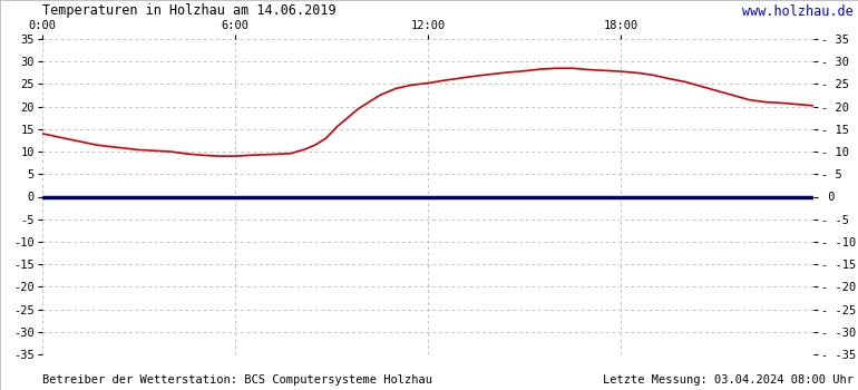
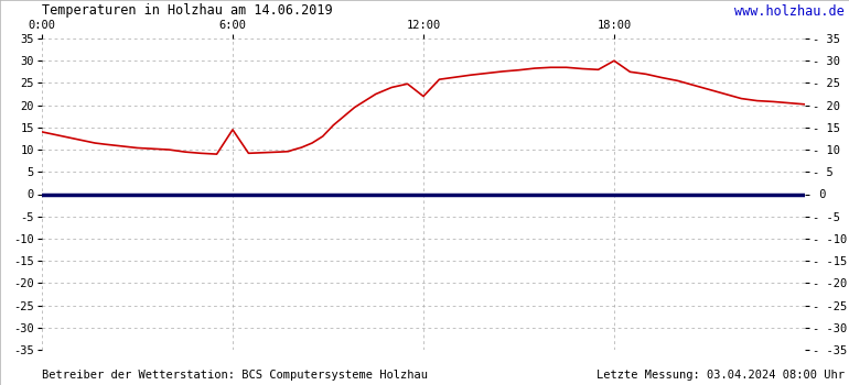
6:00: 9.0 -> 14.5
12:00: 25.2 -> 22.0
18:00: 27.8 -> 30.0
